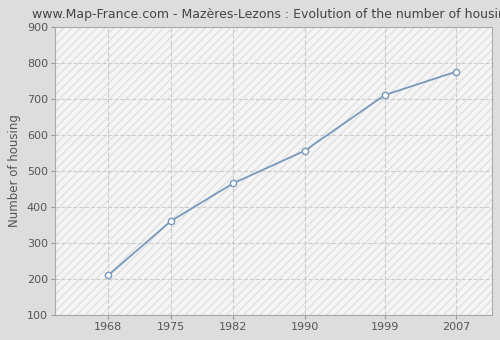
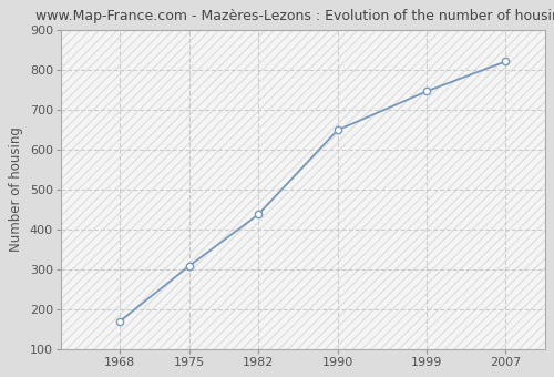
1968: 210 -> 170
1975: 360 -> 308
1982: 465 -> 437
1990: 555 -> 648
1999: 710 -> 745
2007: 775 -> 820
